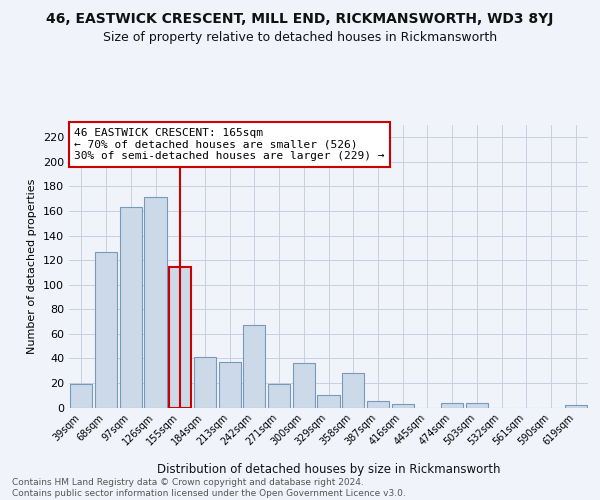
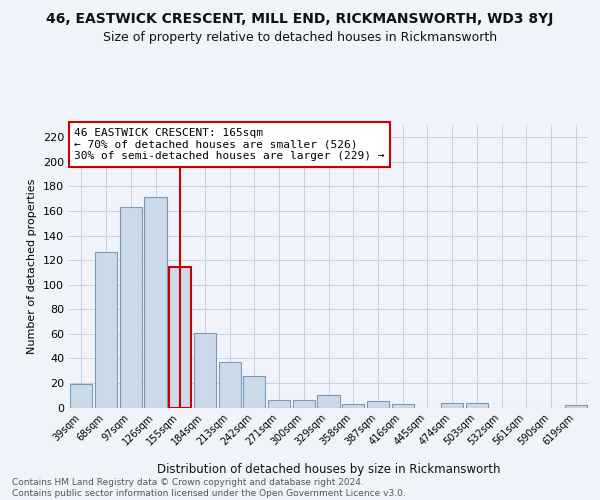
184sqm: 41 -> 61
242sqm: 67 -> 26
271sqm: 19 -> 6
300sqm: 36 -> 6
358sqm: 28 -> 3
